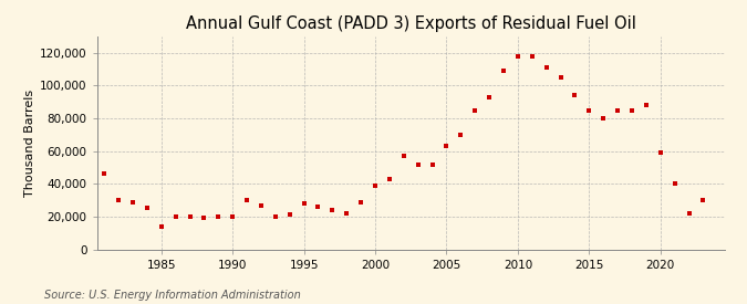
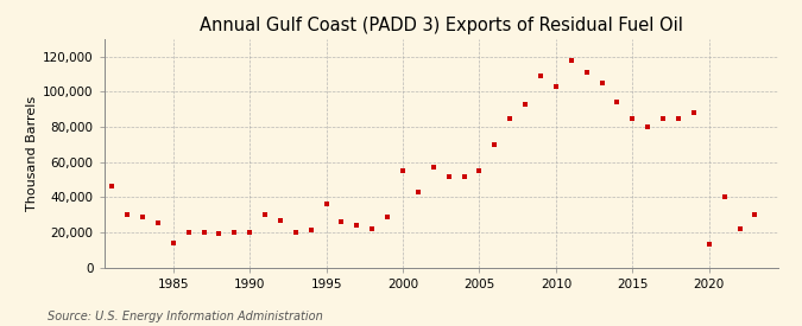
1995: 28,000 -> 36,000
2000: 39,000 -> 55,000
2005: 63,000 -> 55,000
2010: 118,000 -> 103,000
2020: 59,000 -> 13,000
